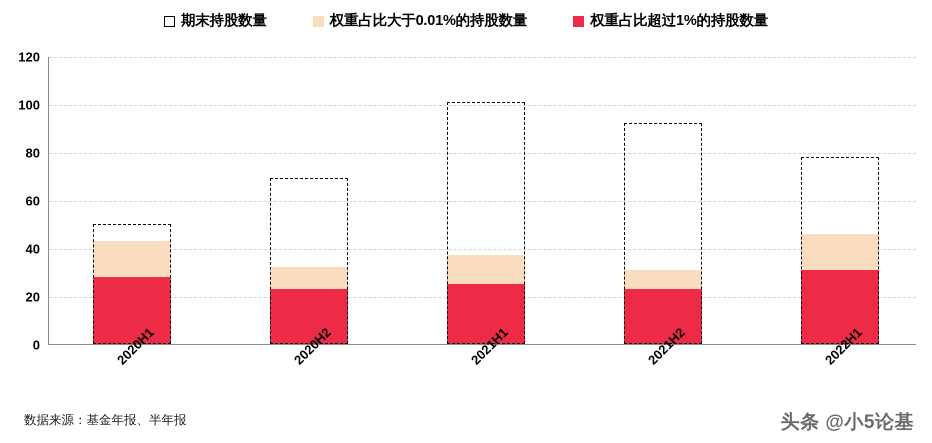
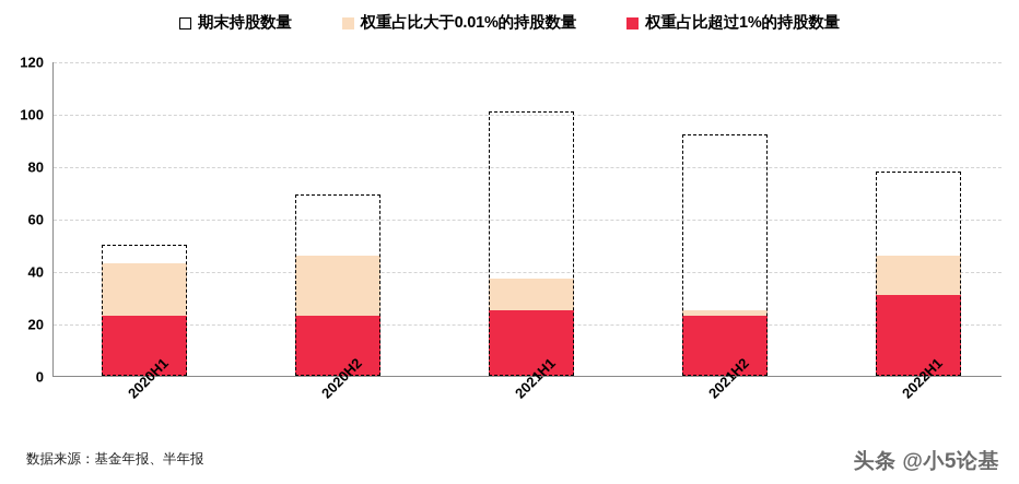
权重占比超过1%的持股数量/2020H1: 28 -> 23
权重占比大于0.01%的持股数量/2020H2: 32 -> 46
权重占比大于0.01%的持股数量/2021H2: 31 -> 25
